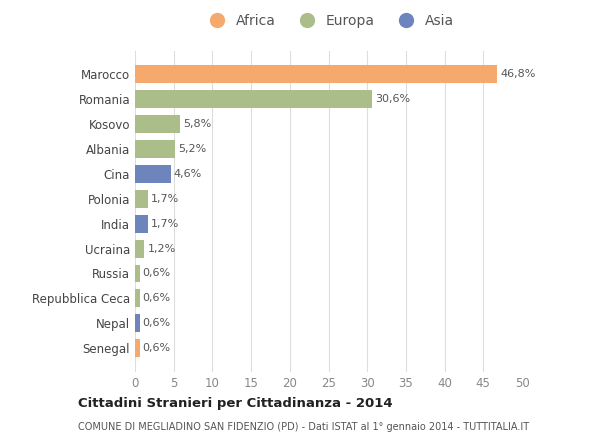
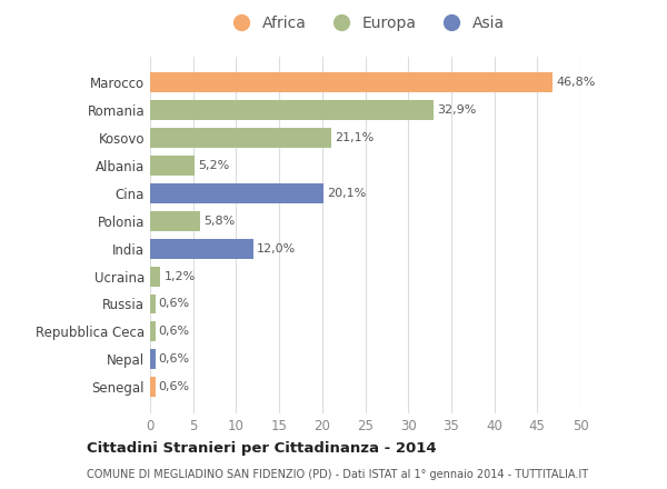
Romania: 30,6% -> 32,9%
Kosovo: 5,8% -> 21,1%
Cina: 4,6% -> 20,1%
Polonia: 1,7% -> 5,8%
India: 1,7% -> 12,0%
